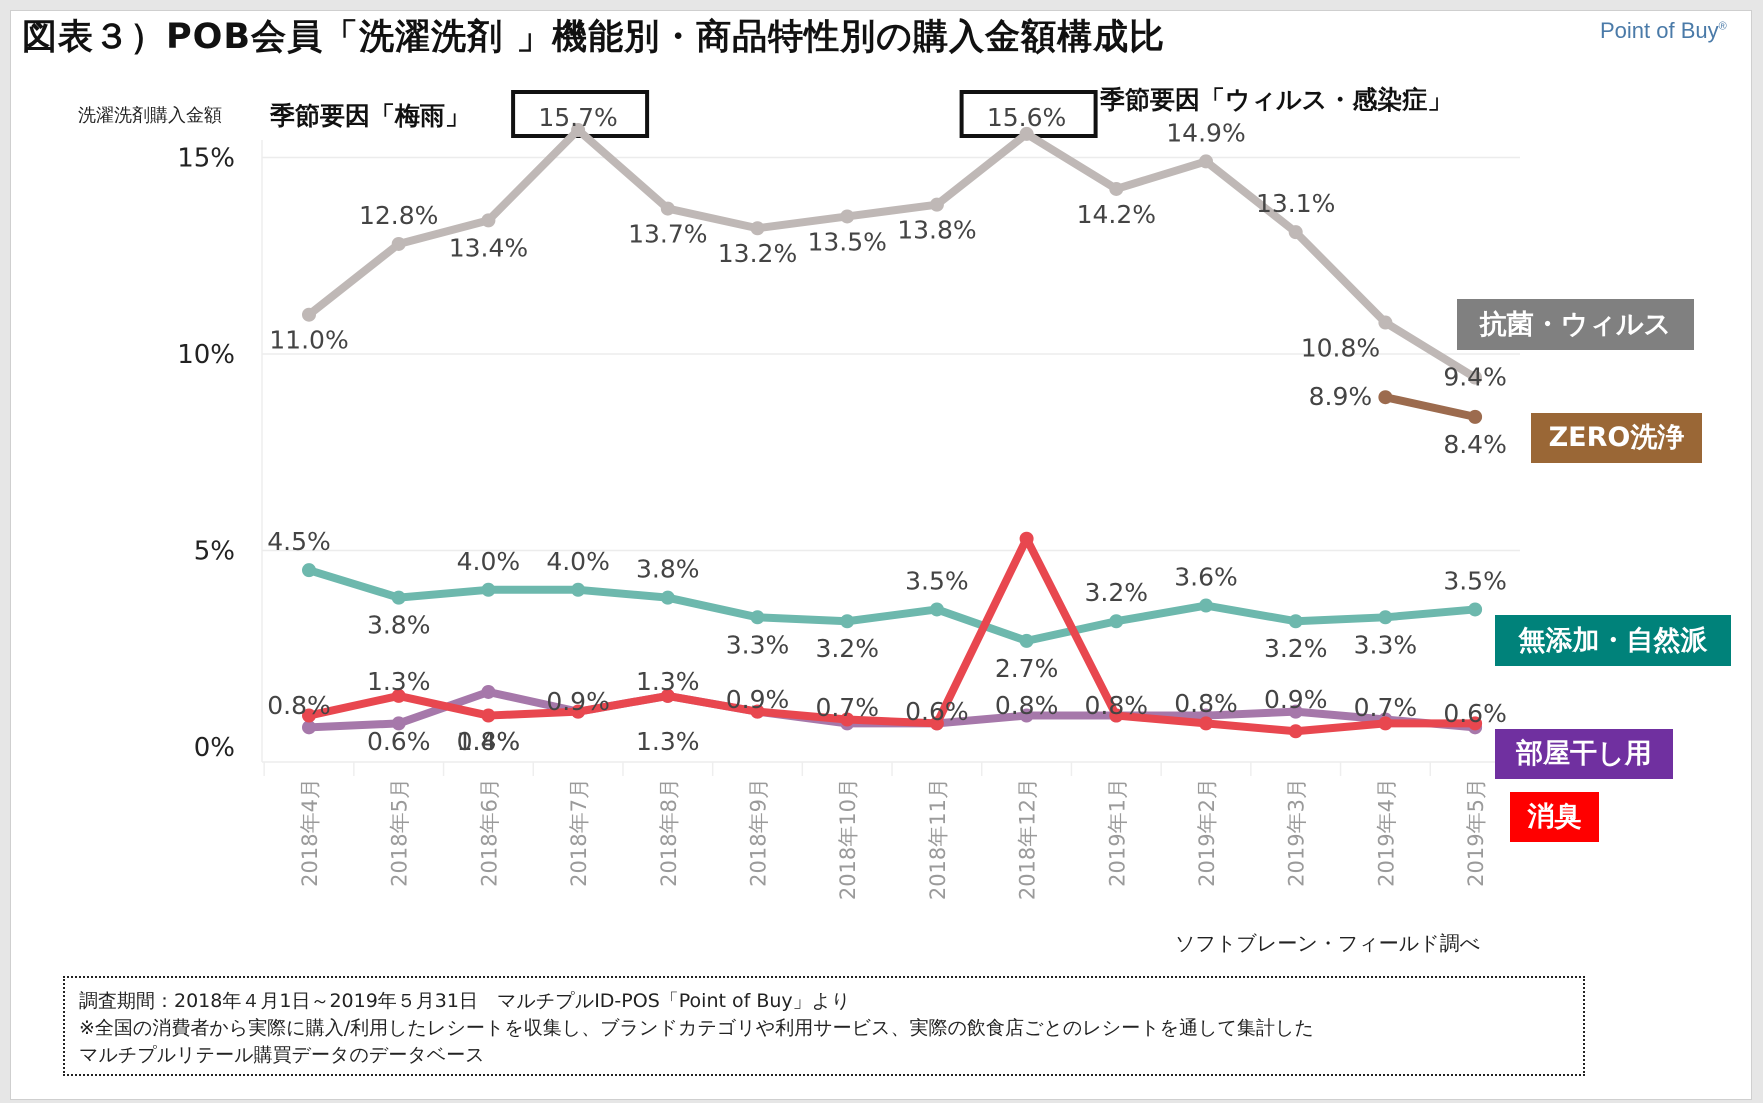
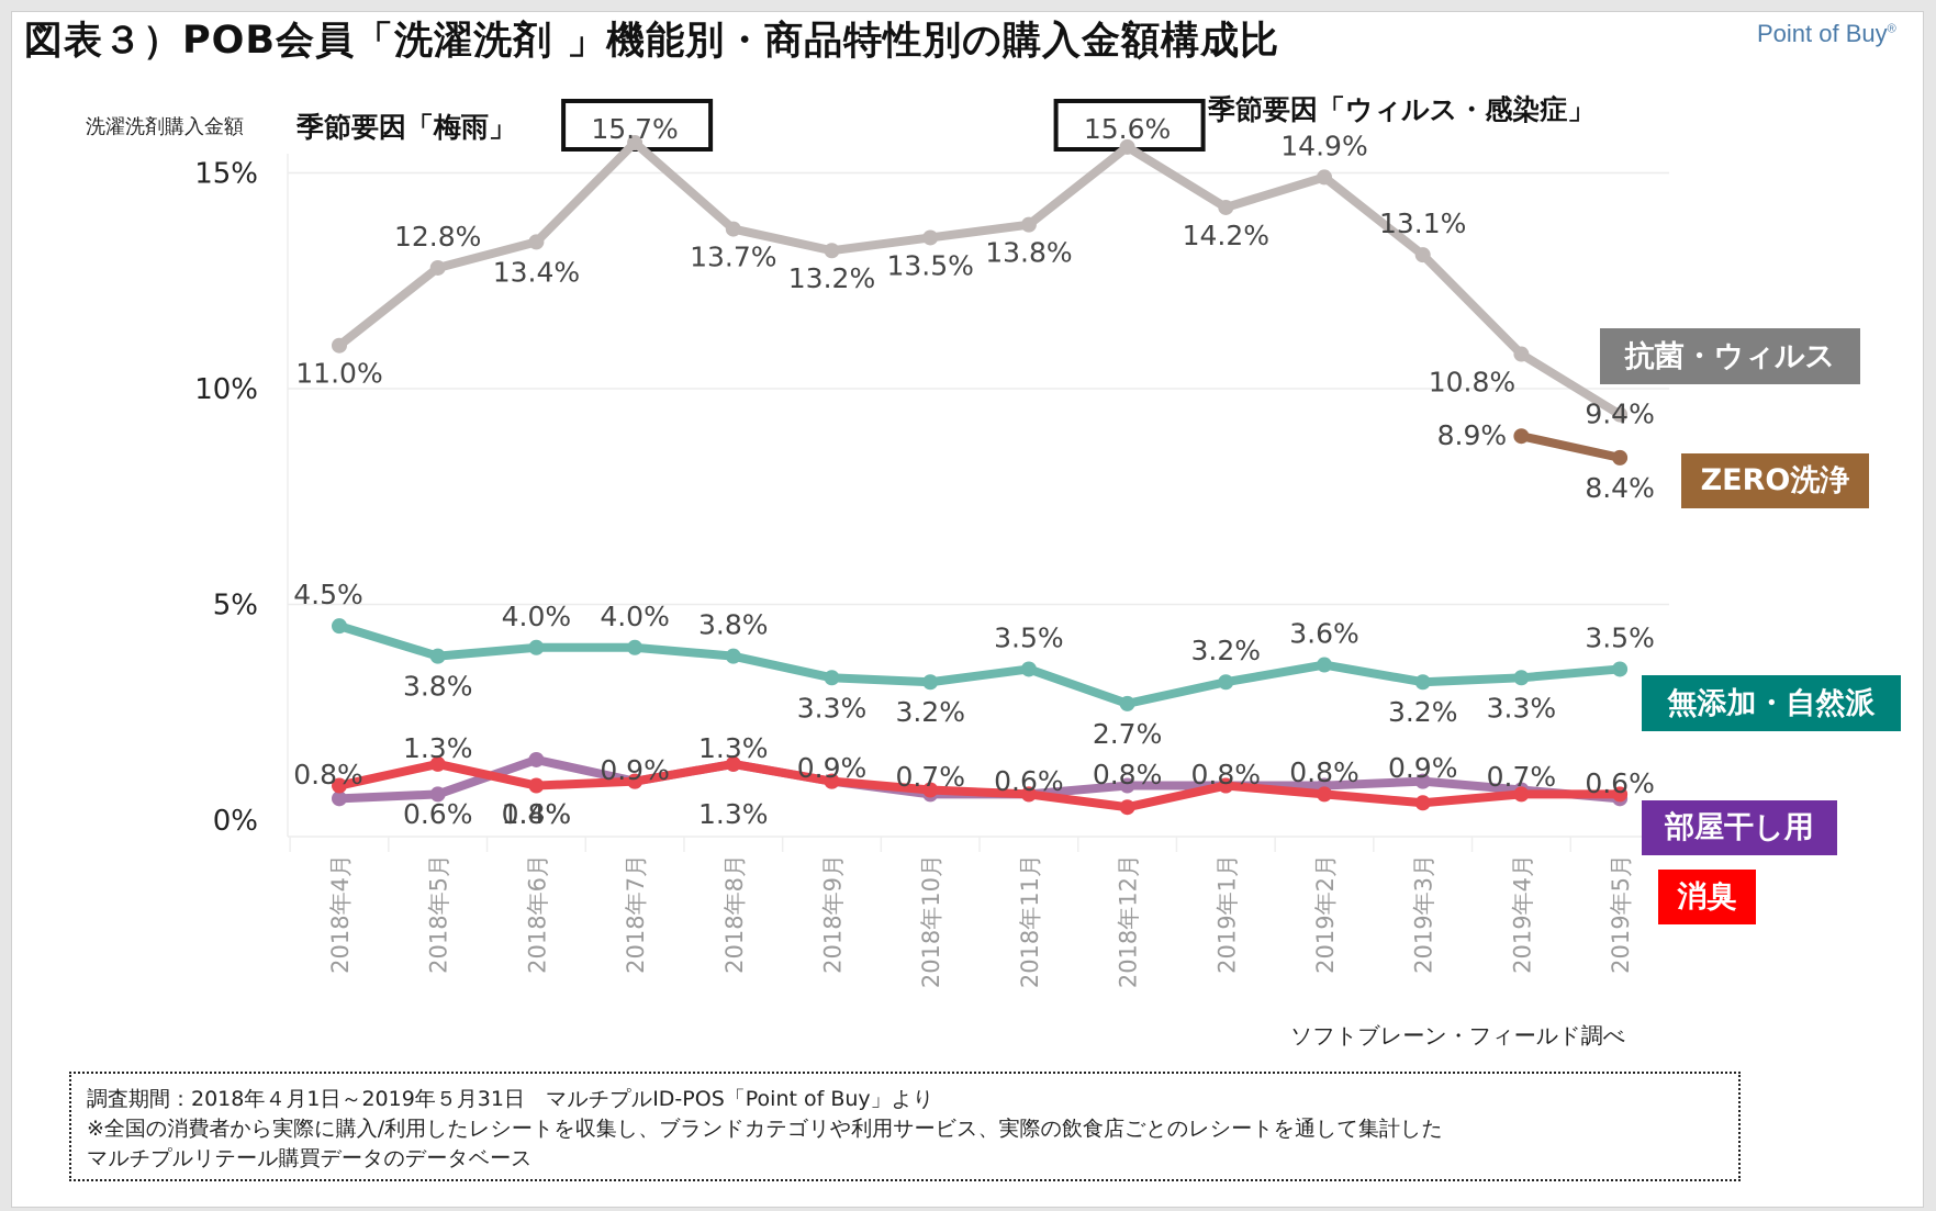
消臭/2018年12月: 5.3% -> 0.3%
